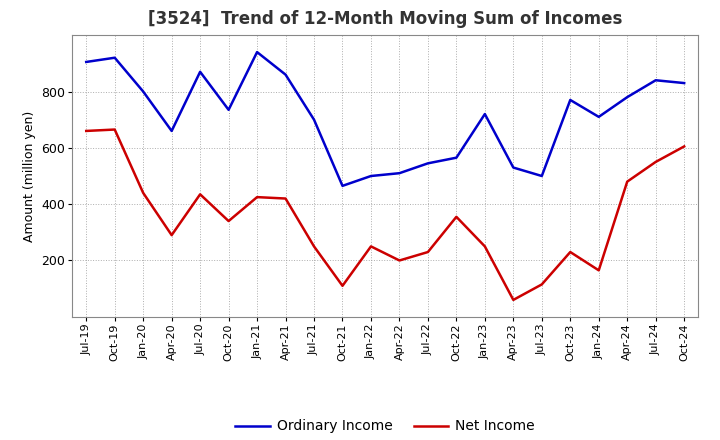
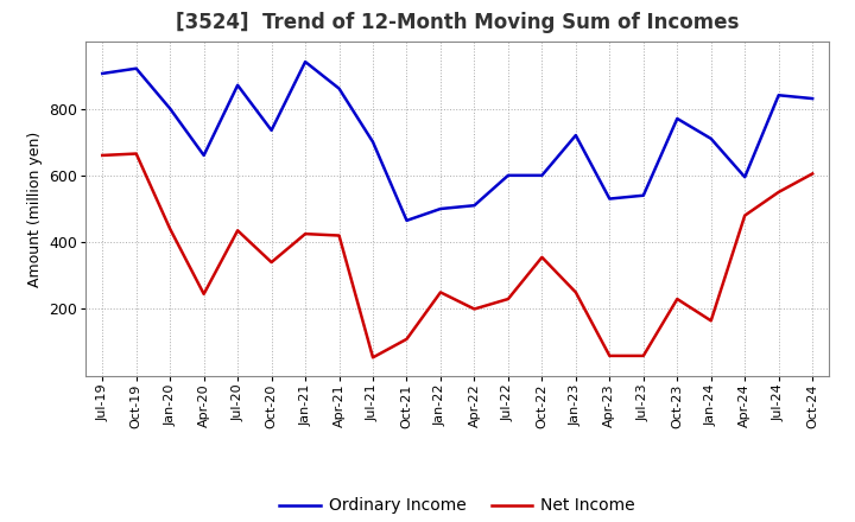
Net Income/Apr-20: 290 -> 245
Net Income/Jul-21: 250 -> 55
Ordinary Income/Jul-22: 545 -> 600
Ordinary Income/Oct-22: 565 -> 600
Ordinary Income/Jul-23: 500 -> 540
Net Income/Jul-23: 115 -> 60
Ordinary Income/Apr-24: 780 -> 595
